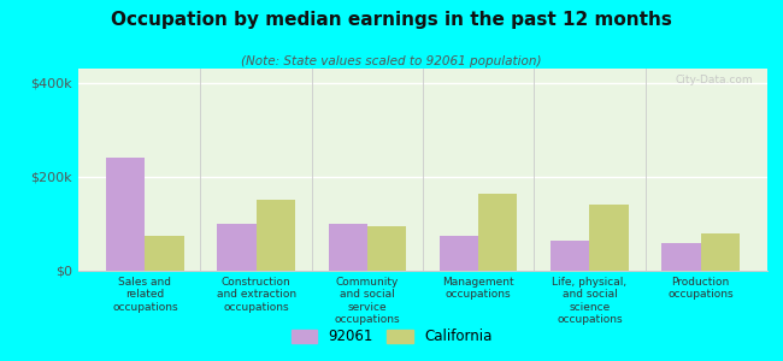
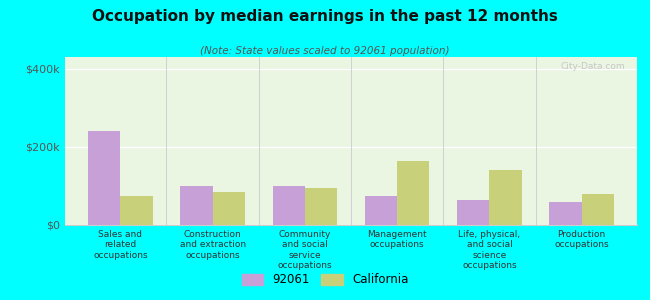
California/Construction and extraction occupations: $150k -> $85k
